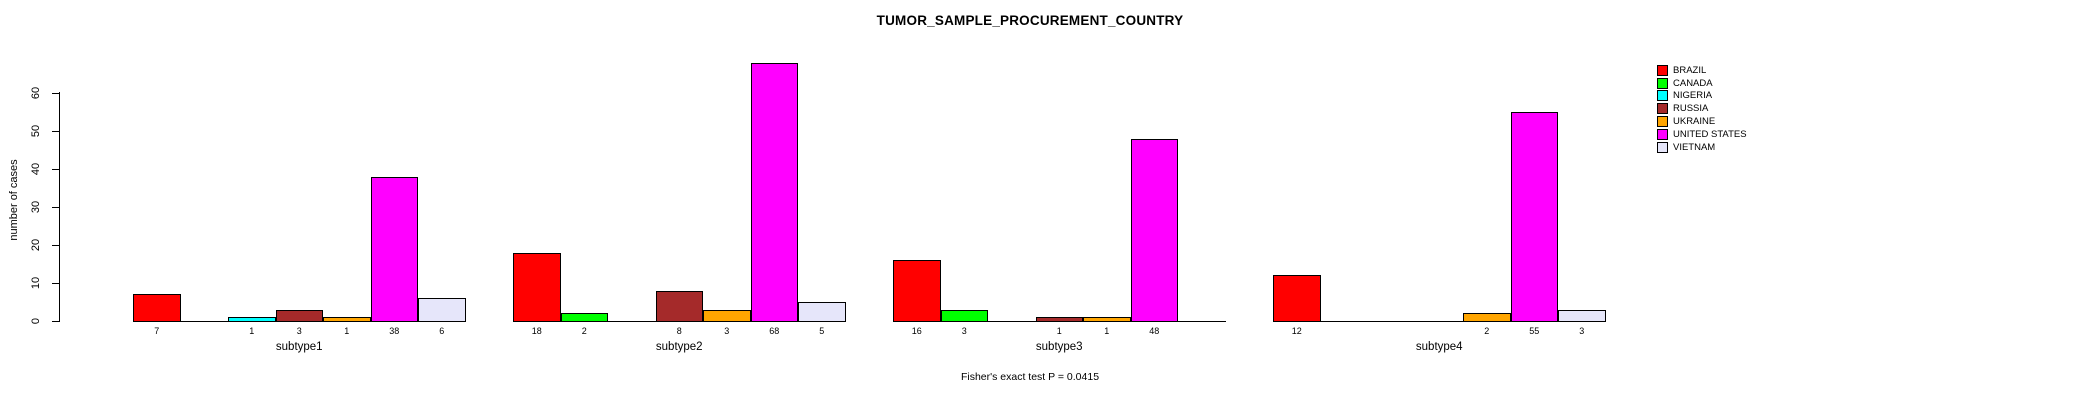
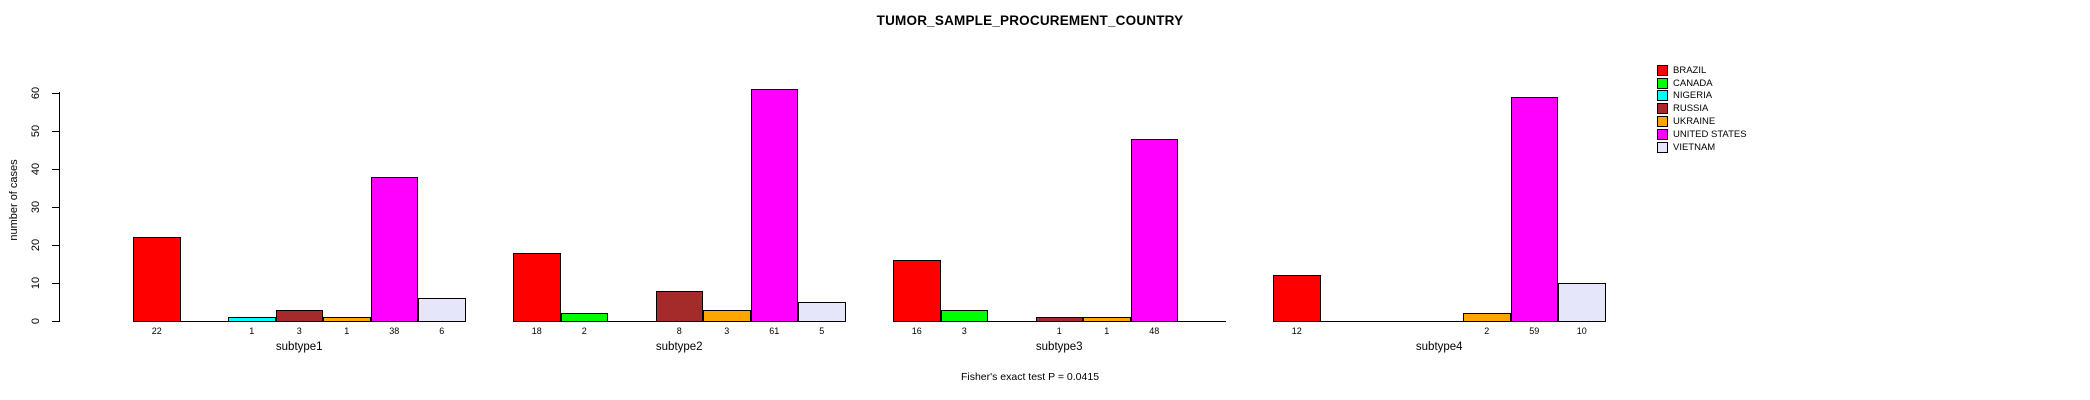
BRAZIL/subtype1: 7 -> 22
UNITED STATES/subtype2: 68 -> 61
UNITED STATES/subtype4: 55 -> 59
VIETNAM/subtype4: 3 -> 10
